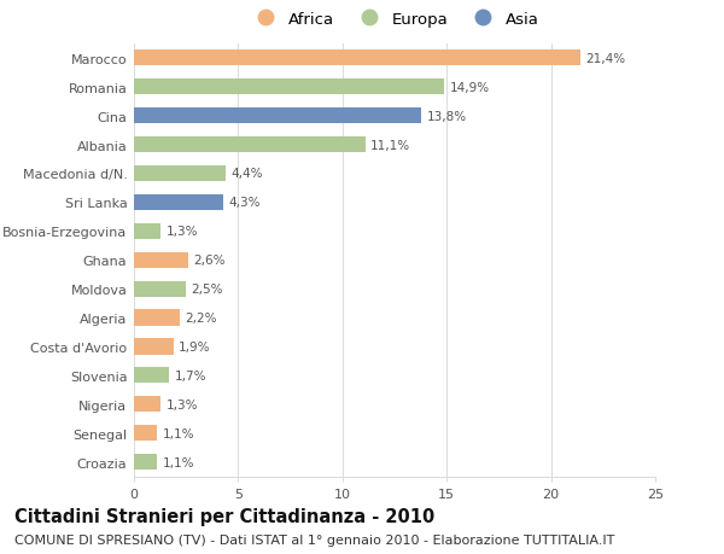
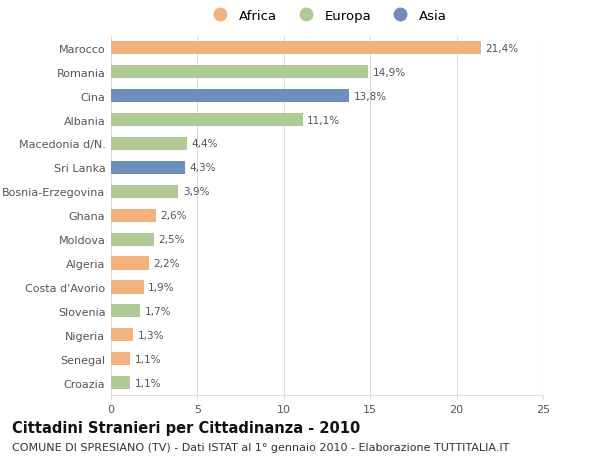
Bosnia-Erzegovina: 1,3% -> 3,9%
